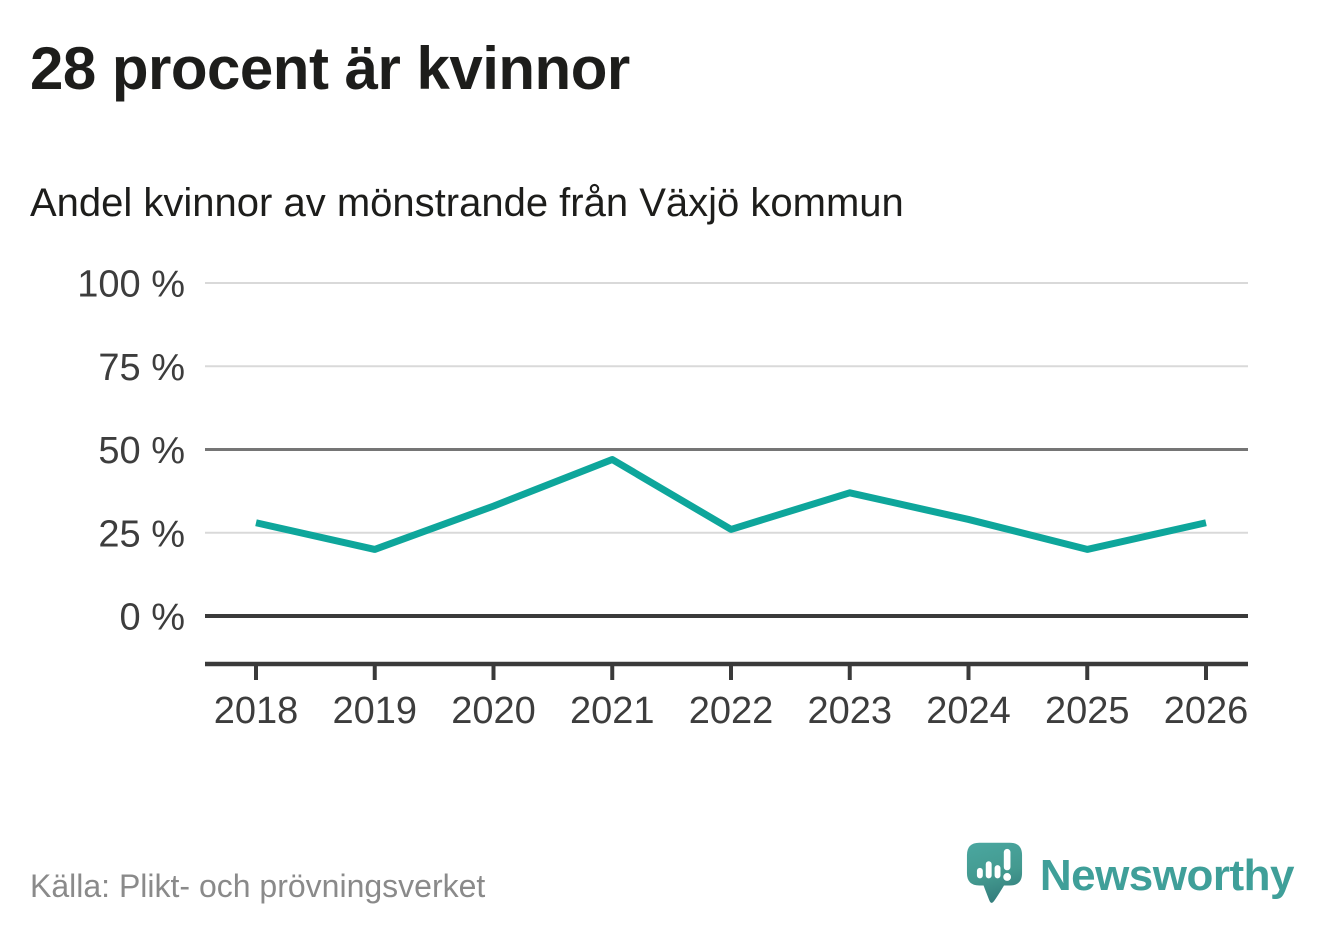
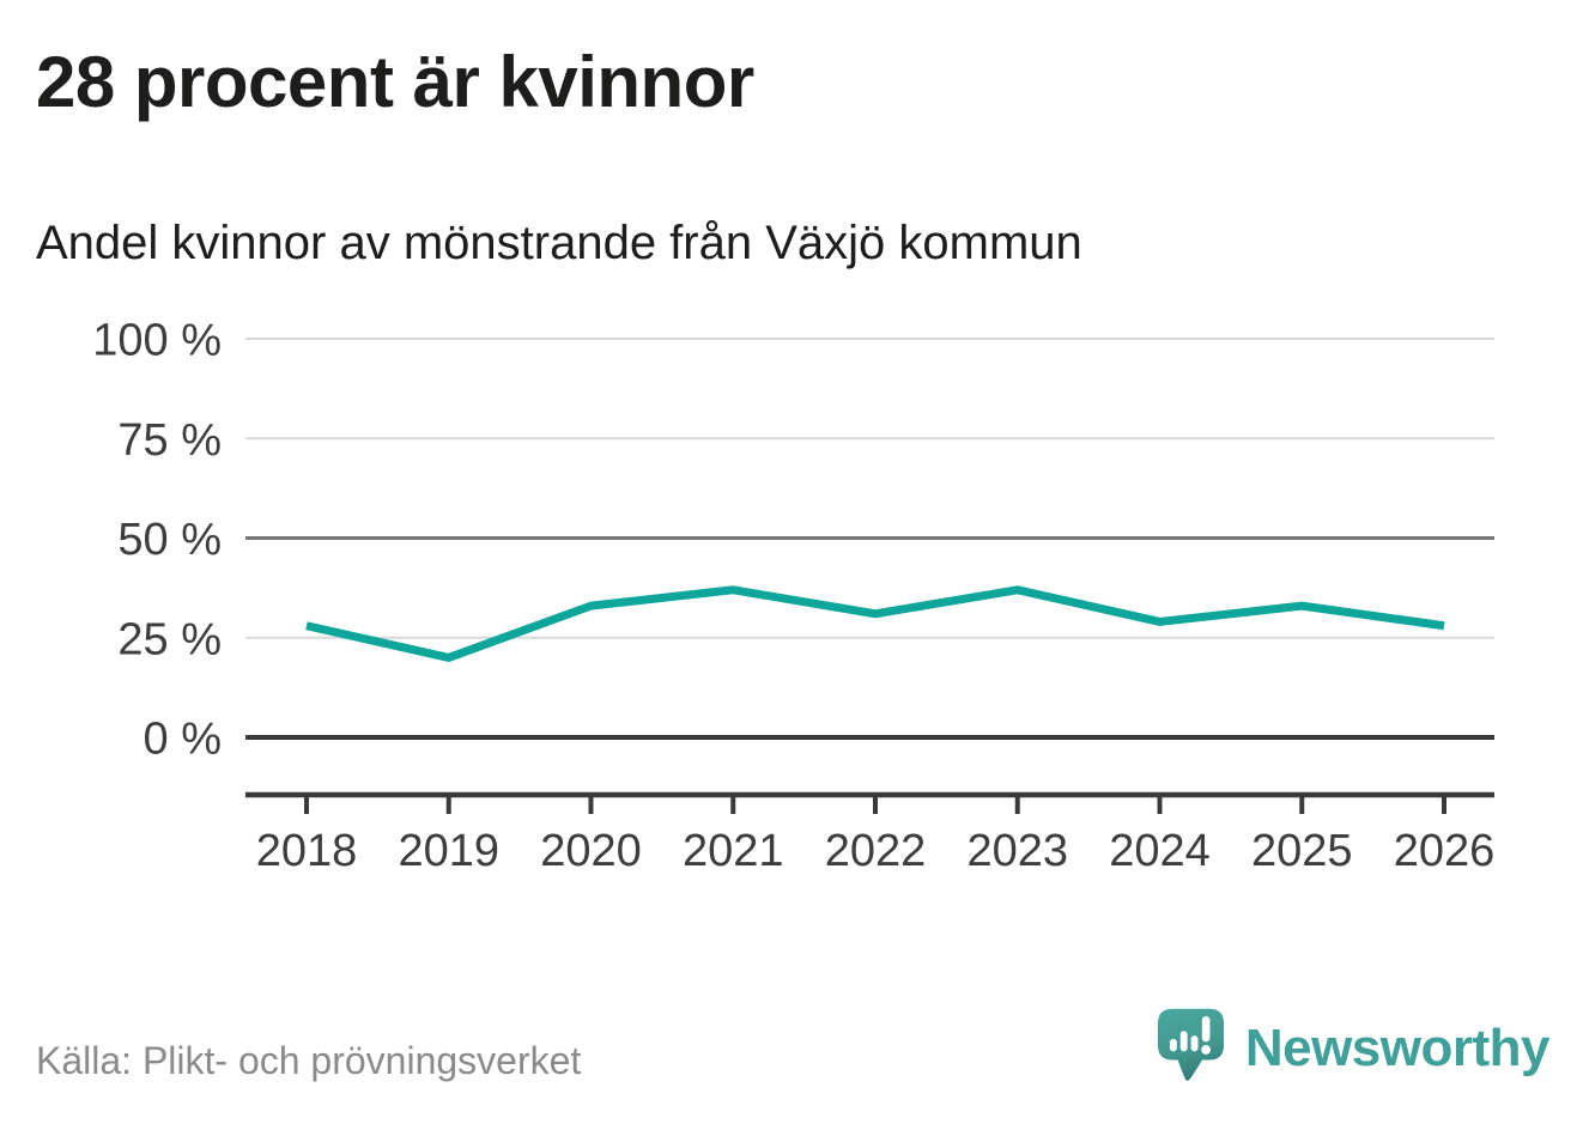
2021: 47% -> 37%
2022: 26% -> 31%
2025: 20% -> 33%
